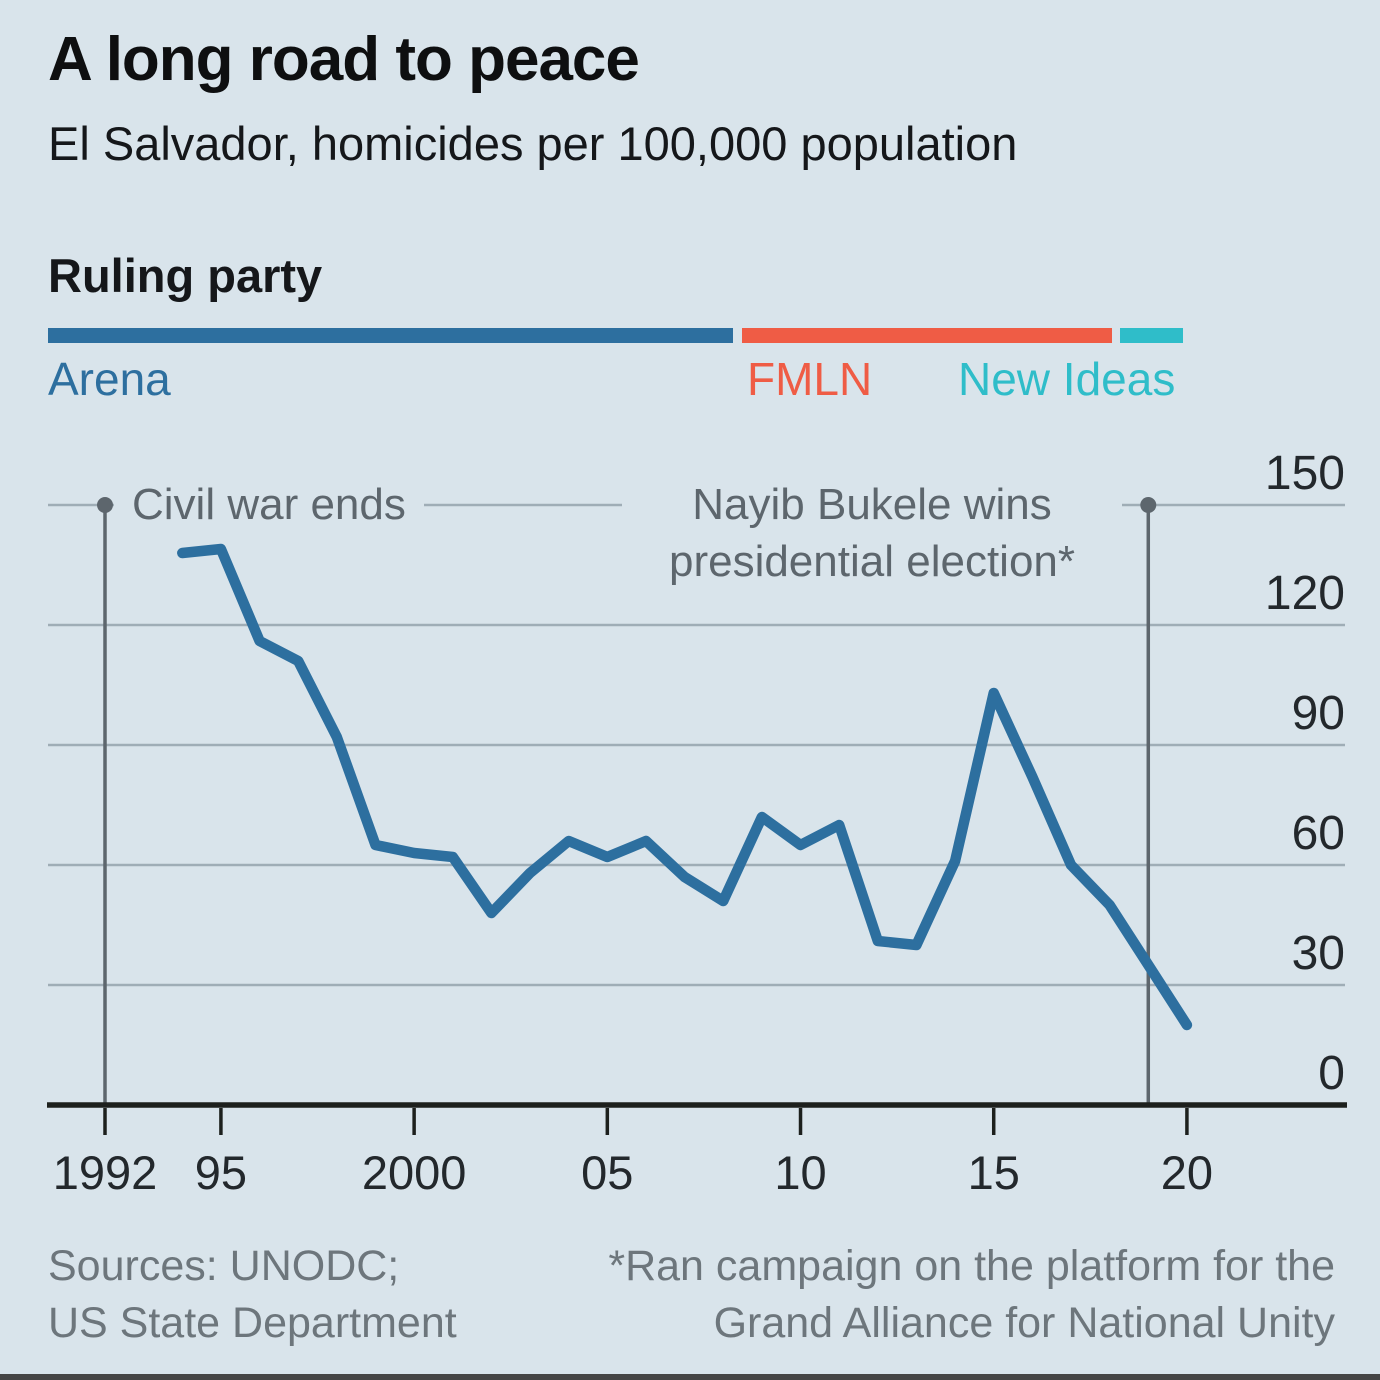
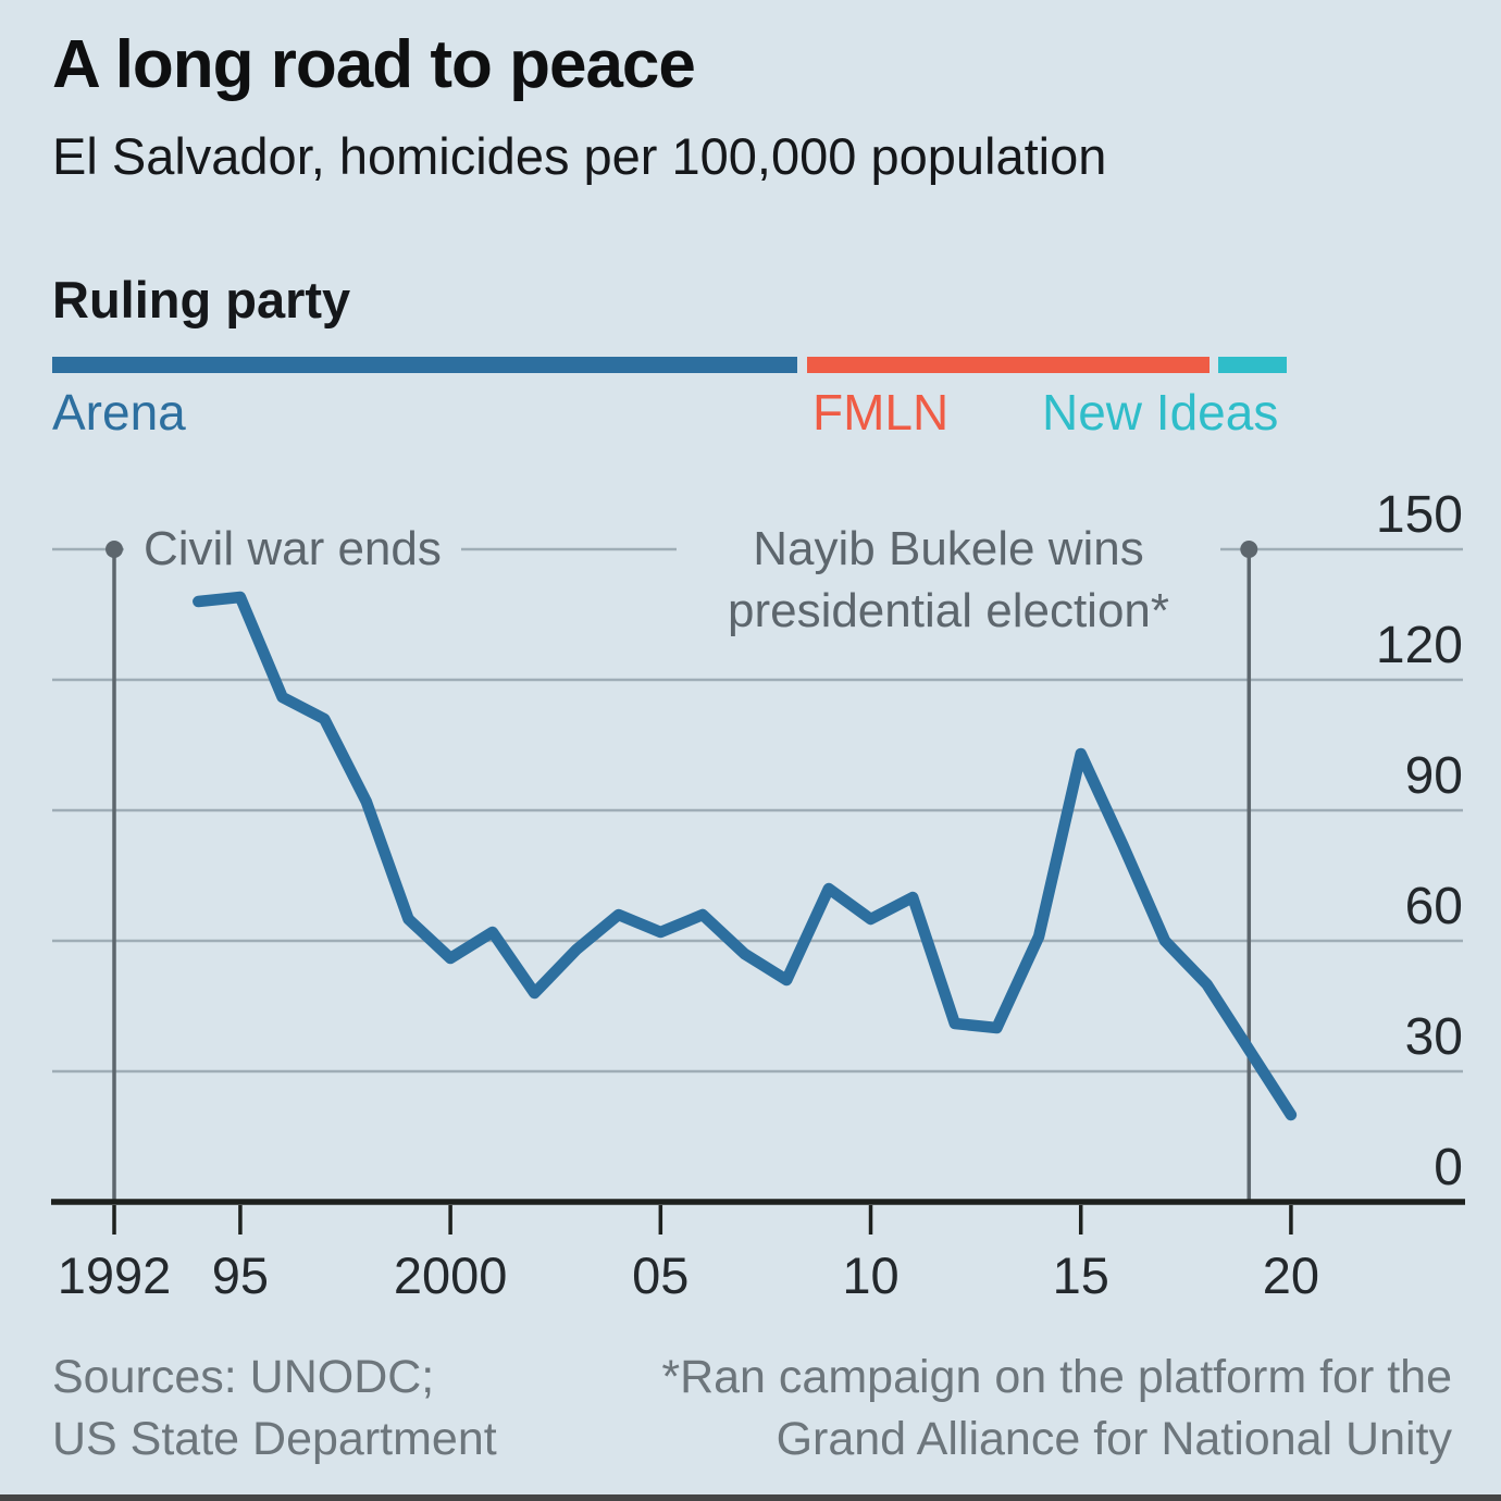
2000: 63 -> 56
